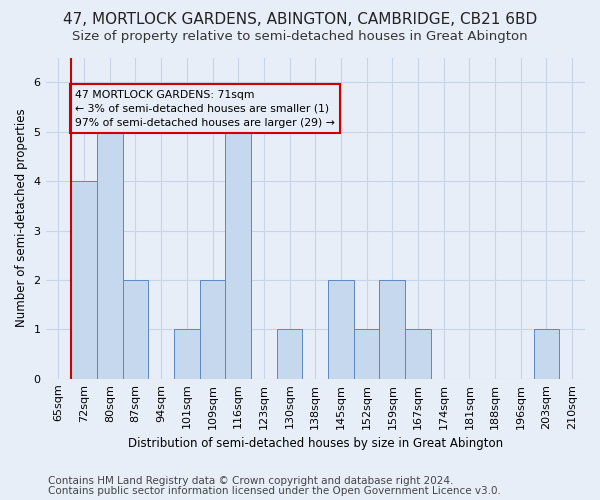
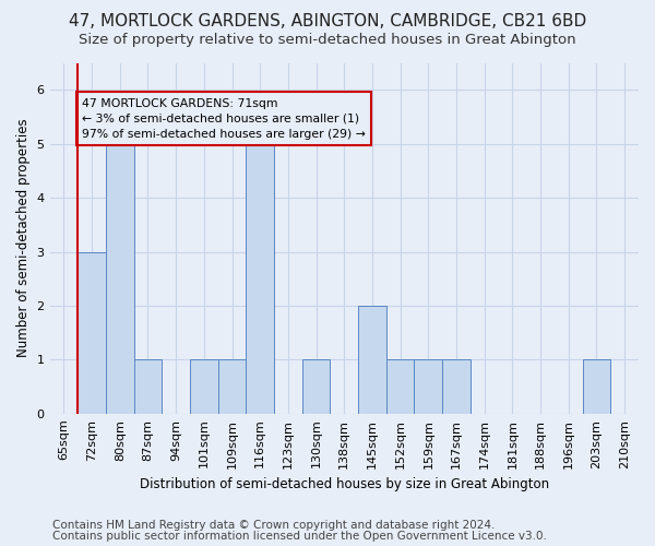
72sqm: 4 -> 3
87sqm: 2 -> 1
109sqm: 2 -> 1
159sqm: 2 -> 1
